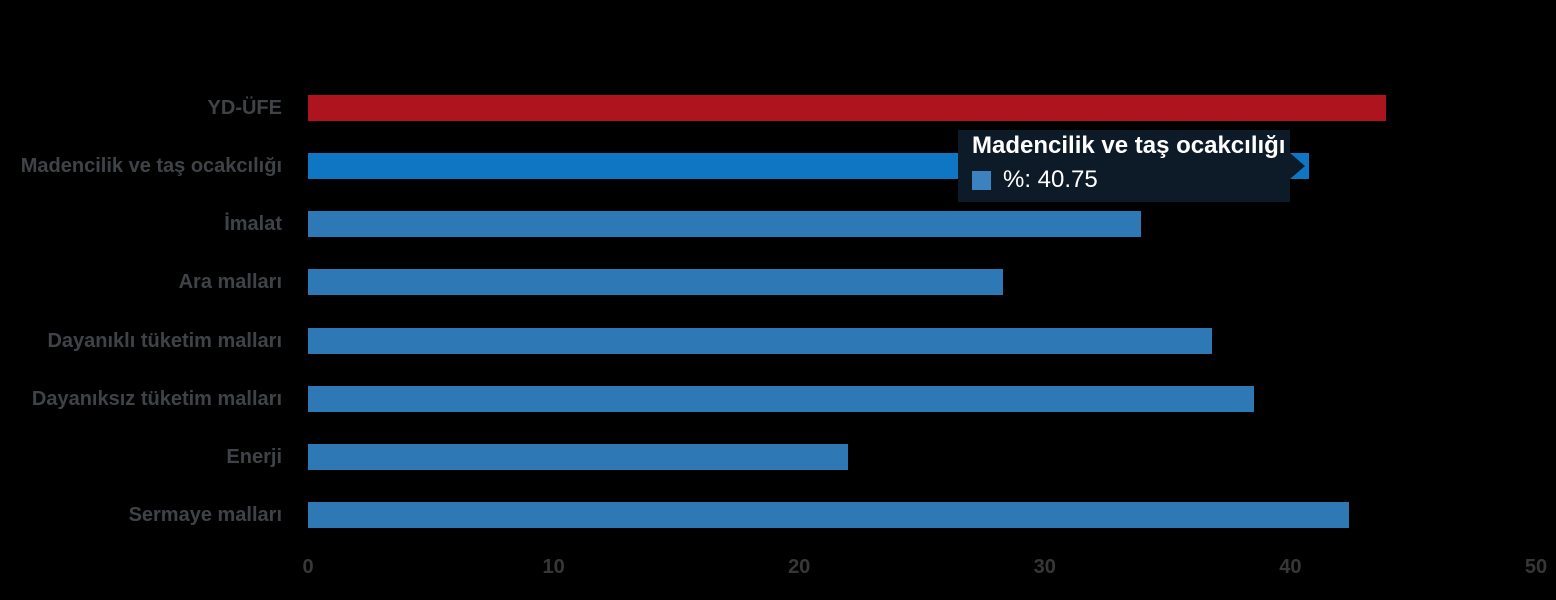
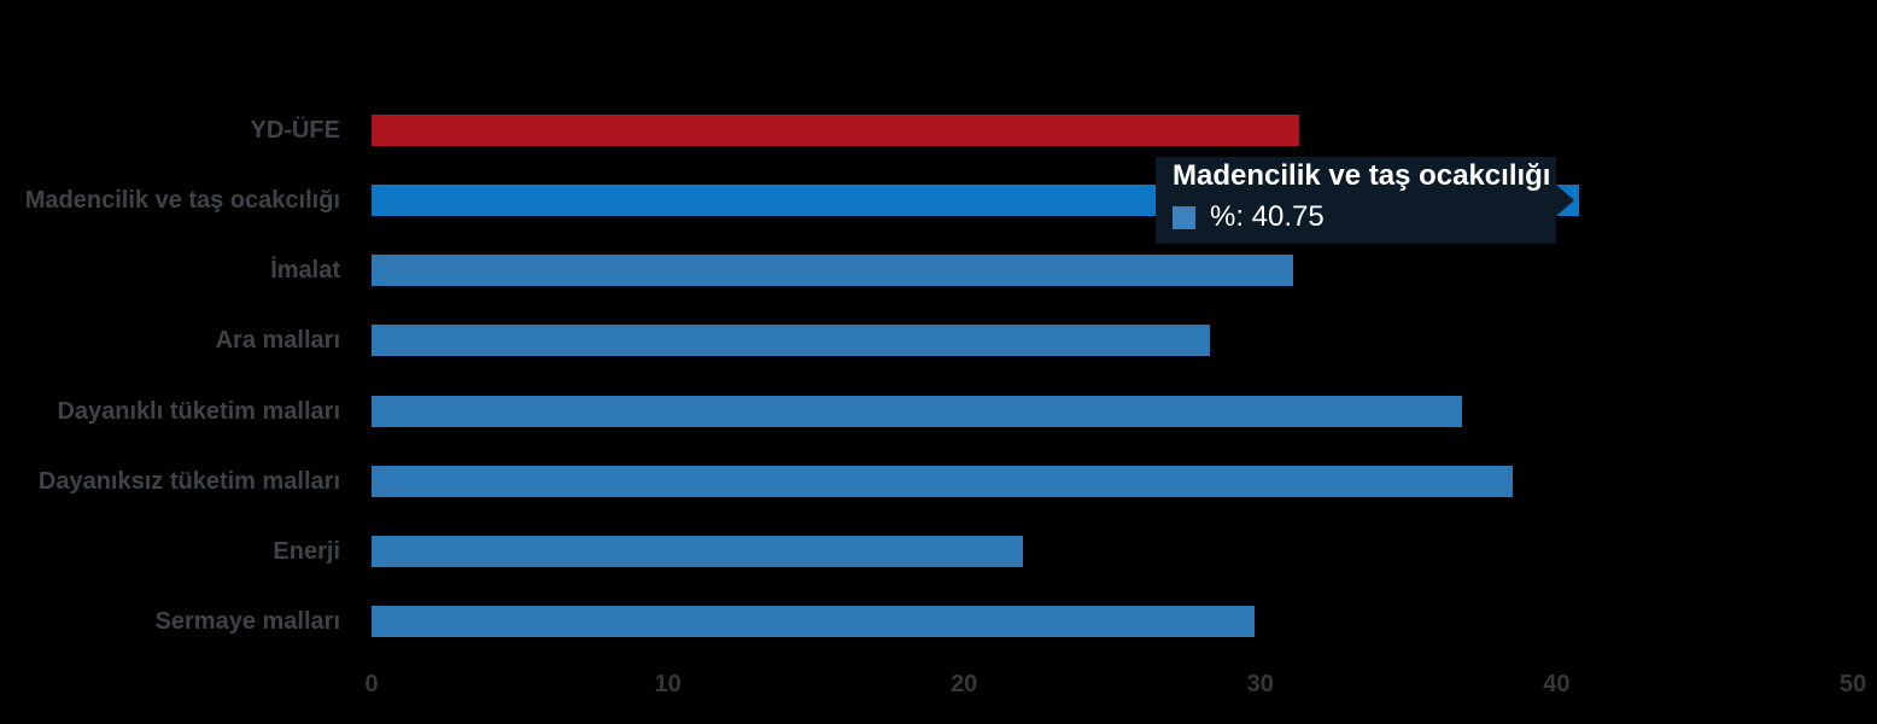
YD-ÜFE: 43.9 -> 31.3
İmalat: 33.9 -> 31.1
Sermaye malları: 42.4 -> 29.8
